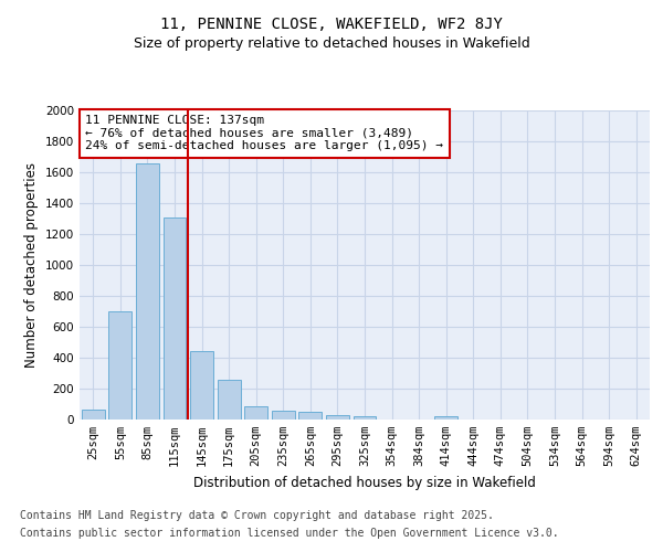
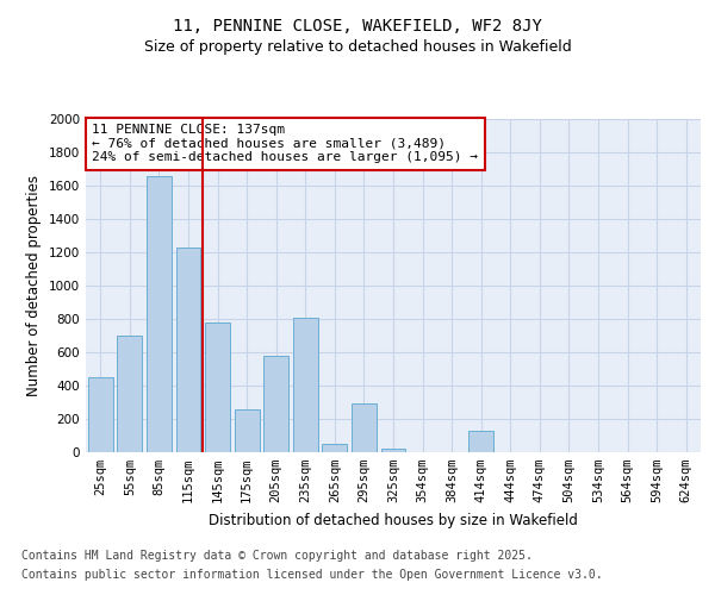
25sqm: 60 -> 450
115sqm: 1310 -> 1230
145sqm: 440 -> 780
205sqm: 80 -> 580
235sqm: 60 -> 810
295sqm: 30 -> 290
414sqm: 20 -> 130
